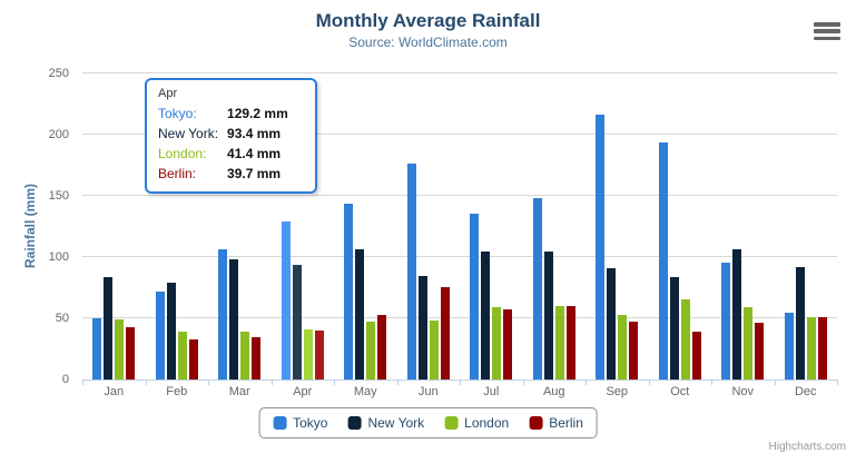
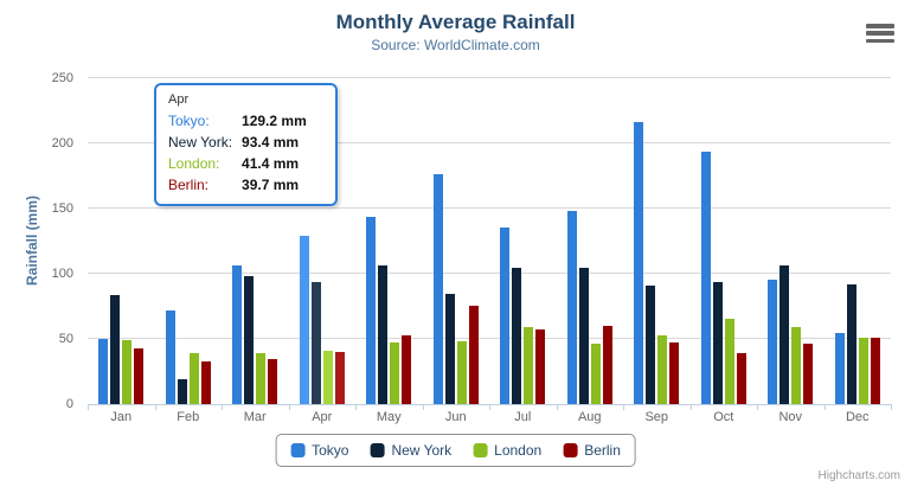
New York/Feb: 79 -> 19
London/Aug: 60 -> 46
New York/Oct: 84 -> 94
